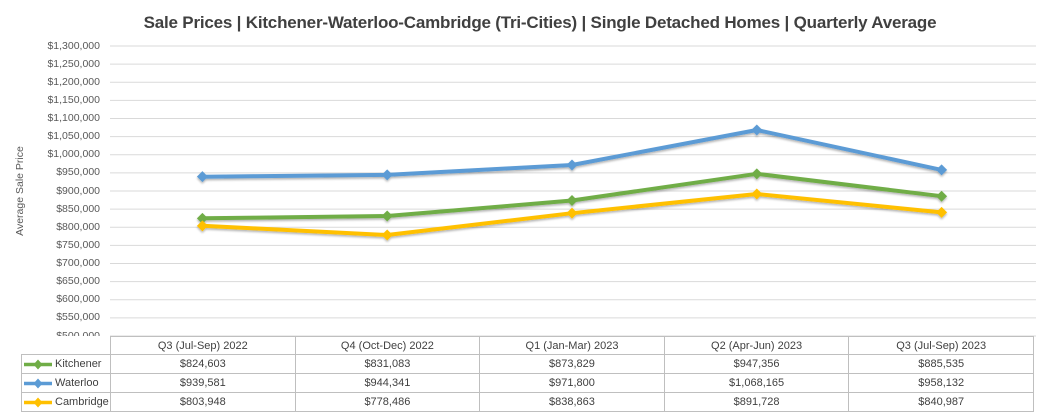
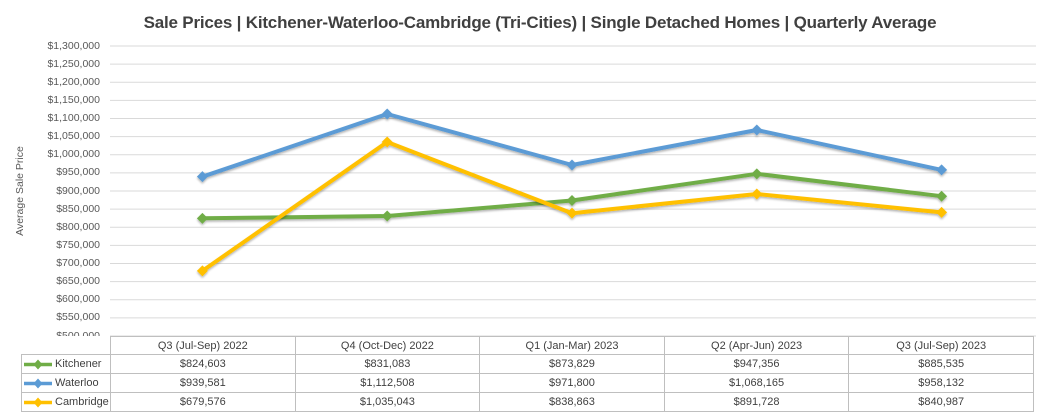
Cambridge/Q3 (Jul-Sep) 2022: $803,948 -> $679,576
Waterloo/Q4 (Oct-Dec) 2022: $944,341 -> $1,112,508
Cambridge/Q4 (Oct-Dec) 2022: $778,486 -> $1,035,043
